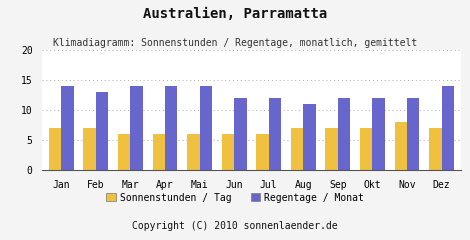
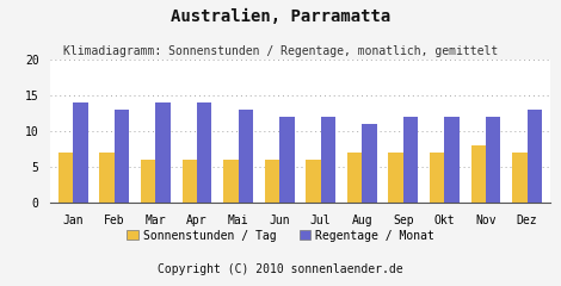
Regentage / Monat/Mai: 14 -> 13
Regentage / Monat/Dez: 14 -> 13
